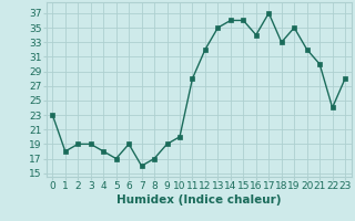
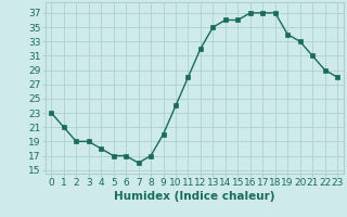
1: 18 -> 21
6: 19 -> 17
9: 19 -> 20
10: 20 -> 24
16: 34 -> 37
18: 33 -> 37
19: 35 -> 34
20: 32 -> 33
21: 30 -> 31
22: 24 -> 29
